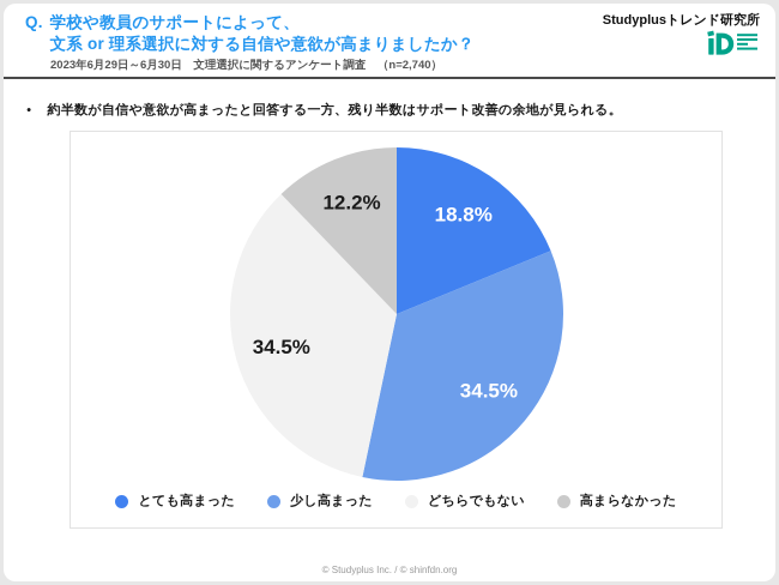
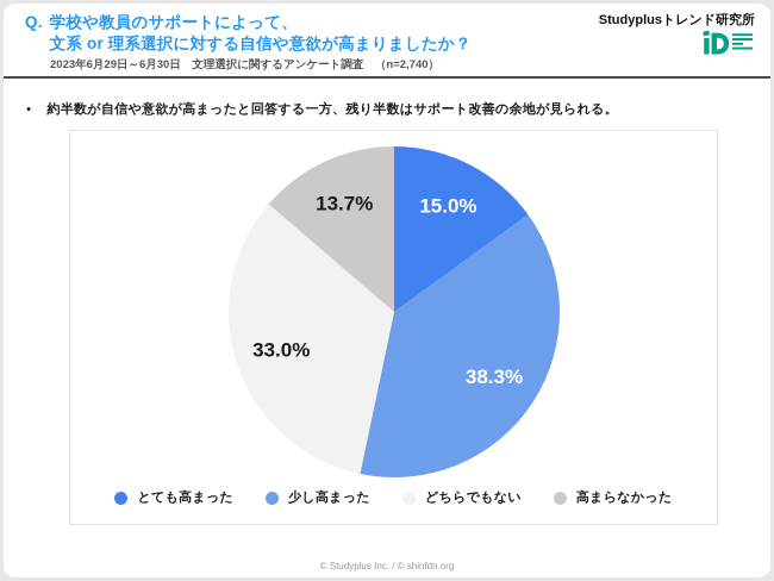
とても高まった: 18.8% -> 15.0%
少し高まった: 34.5% -> 38.3%
どちらでもない: 34.5% -> 33.0%
高まらなかった: 12.2% -> 13.7%
